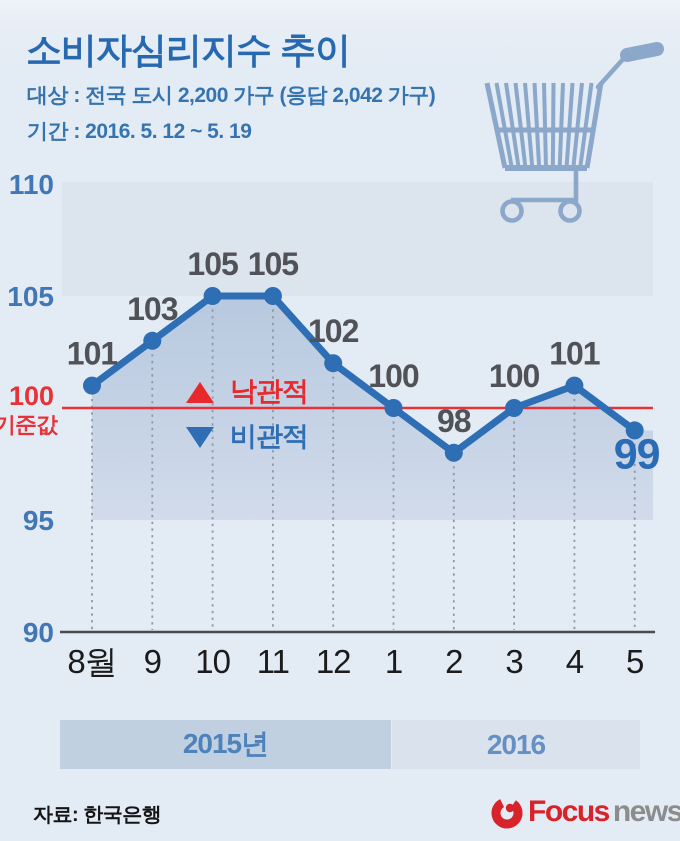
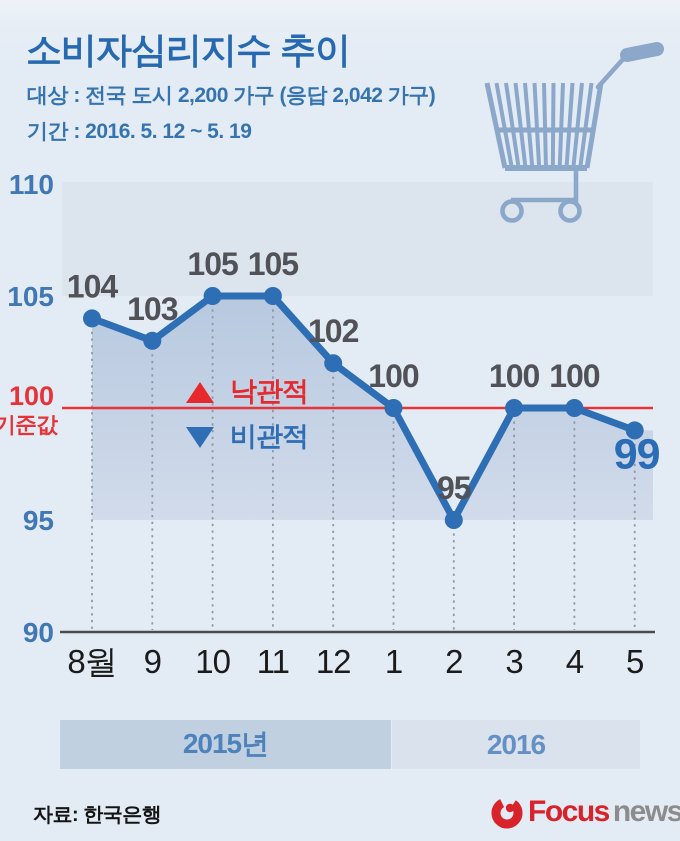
8월: 101 -> 104
2: 98 -> 95
4: 101 -> 100
